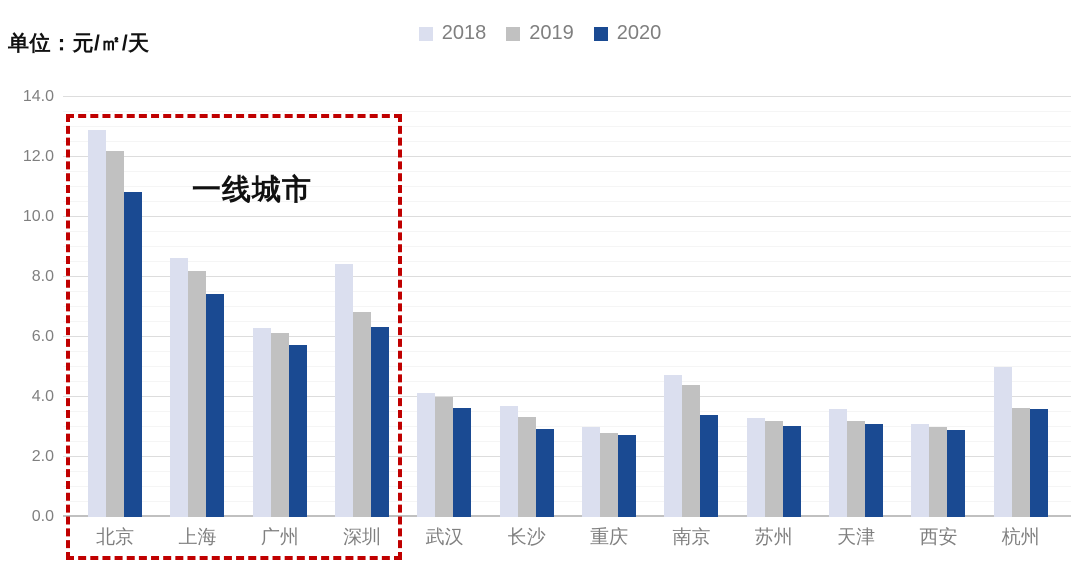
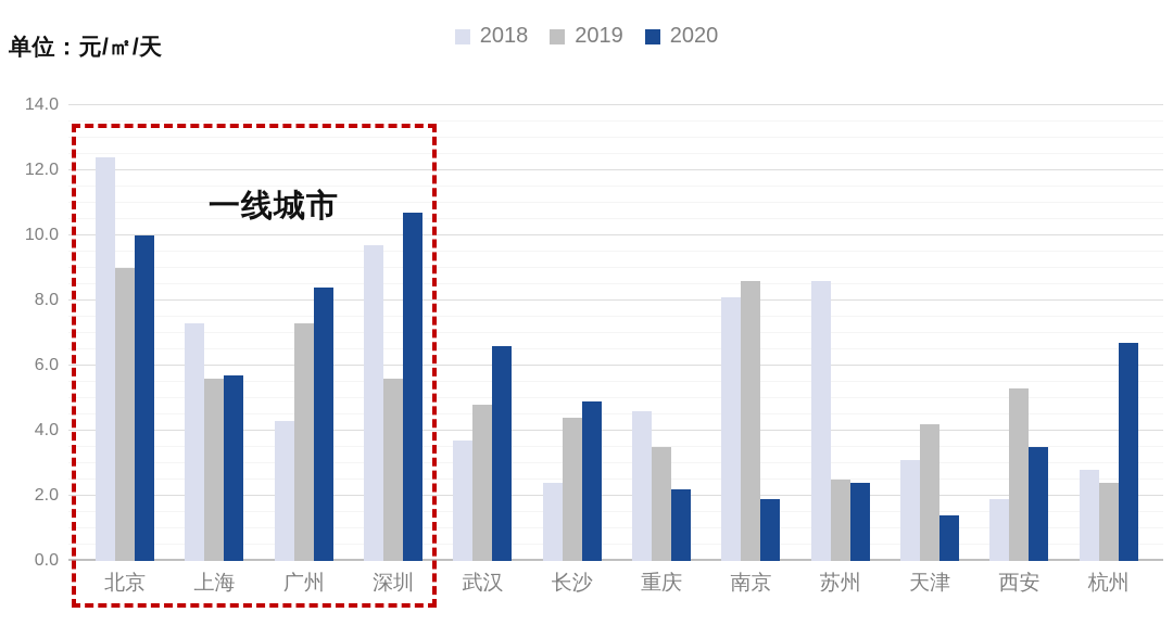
2018/北京: 12.9 -> 12.4
2019/北京: 12.2 -> 9.0
2020/北京: 10.8 -> 10.0
2018/上海: 8.7 -> 7.3
2019/上海: 8.2 -> 5.6
2020/上海: 7.5 -> 5.7
2018/广州: 6.3 -> 4.3
2019/广州: 6.2 -> 7.3
2020/广州: 5.8 -> 8.4
2018/深圳: 8.4 -> 9.7
2019/深圳: 6.8 -> 5.6
2020/深圳: 6.3 -> 10.7
2018/武汉: 4.2 -> 3.7
2019/武汉: 4.0 -> 4.8
2020/武汉: 3.6 -> 6.6
2018/长沙: 3.7 -> 2.4
2019/长沙: 3.4 -> 4.4
2020/长沙: 3.0 -> 4.9
2018/重庆: 3.0 -> 4.6
2019/重庆: 2.8 -> 3.5
2020/重庆: 2.8 -> 2.2
2018/南京: 4.8 -> 8.1
2019/南京: 4.4 -> 8.6
2020/南京: 3.4 -> 1.9
2018/苏州: 3.3 -> 8.6
2019/苏州: 3.2 -> 2.5
2020/苏州: 3.0 -> 2.4
2018/天津: 3.6 -> 3.1
2019/天津: 3.2 -> 4.2
2020/天津: 3.1 -> 1.4
2018/西安: 3.1 -> 1.9
2019/西安: 3.0 -> 5.3
2020/西安: 2.9 -> 3.5
2018/杭州: 5.0 -> 2.8
2019/杭州: 3.6 -> 2.4
2020/杭州: 3.6 -> 6.7
